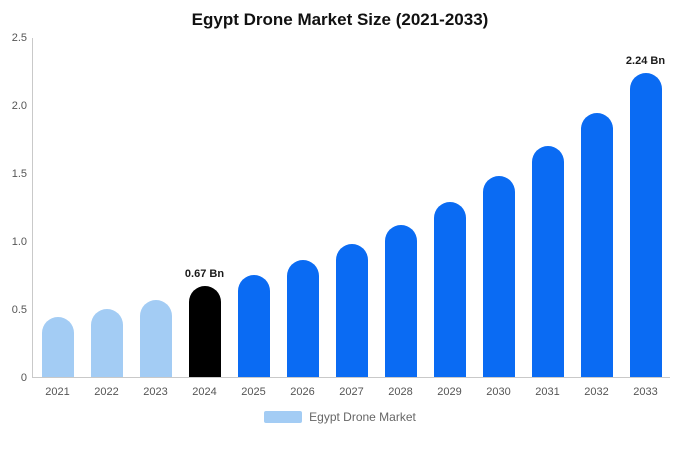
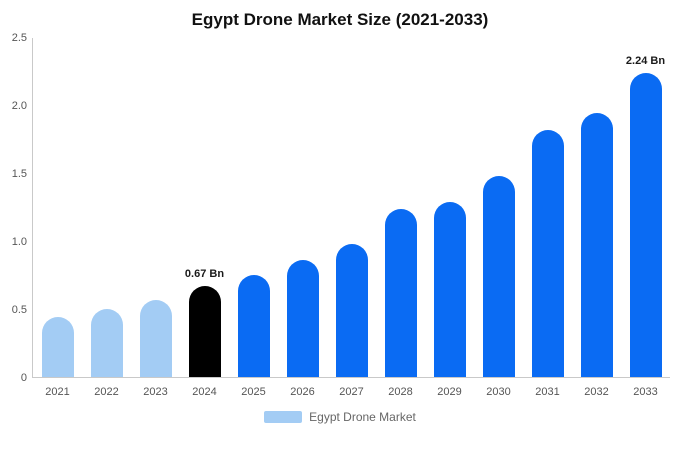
2028: 1.12 -> 1.24
2031: 1.70 -> 1.82
